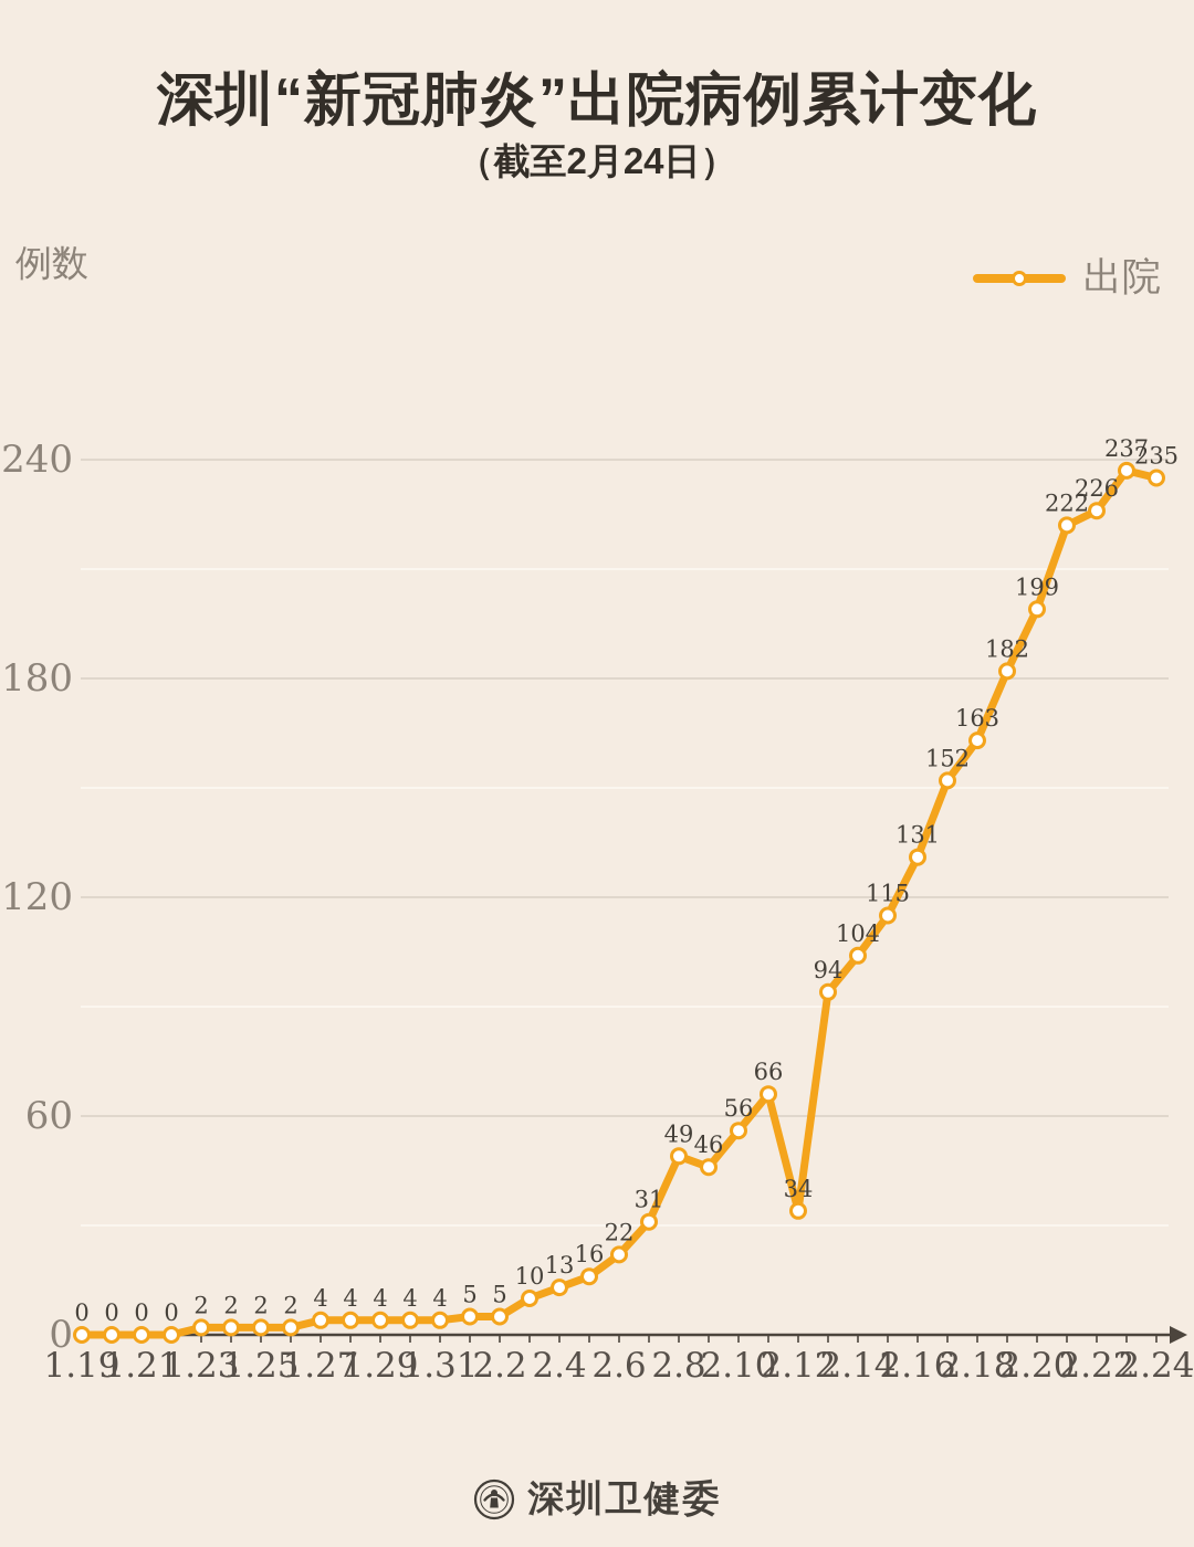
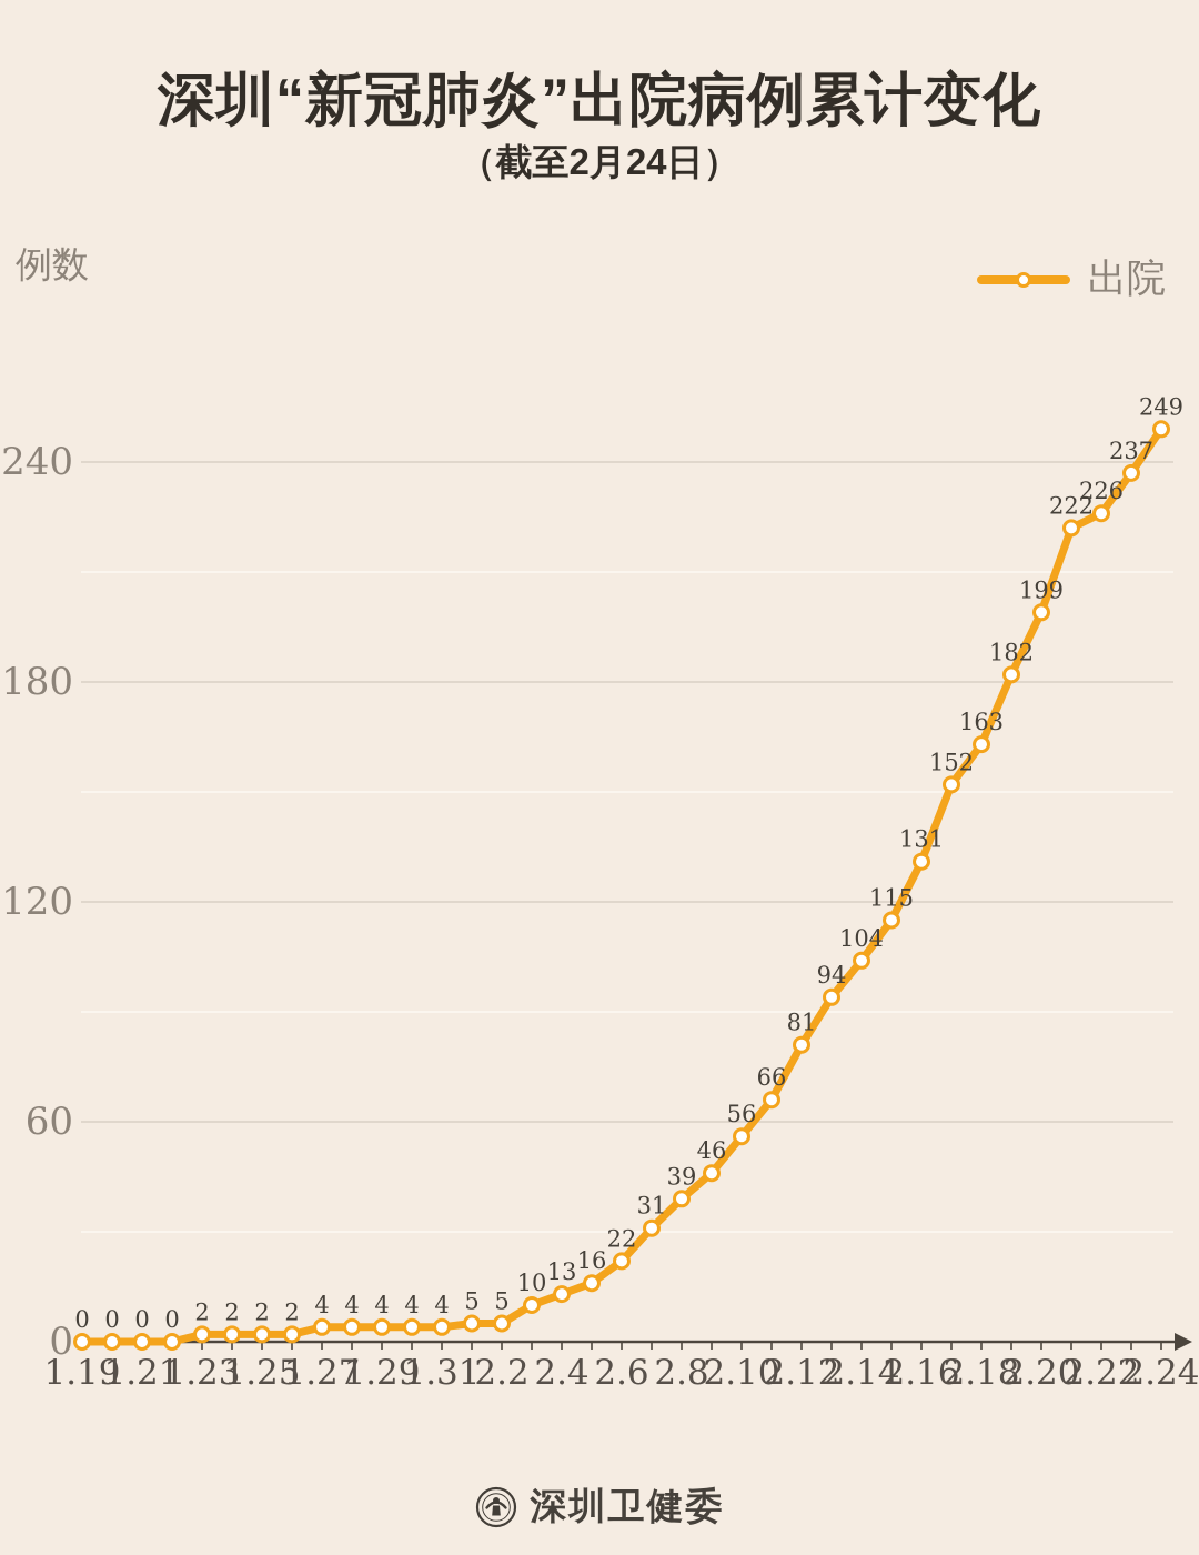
2.8: 49 -> 39
2.12: 34 -> 81
2.24: 235 -> 249
